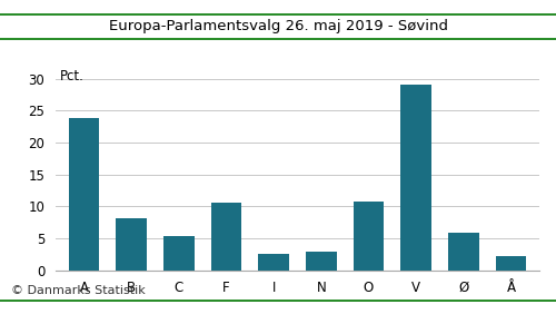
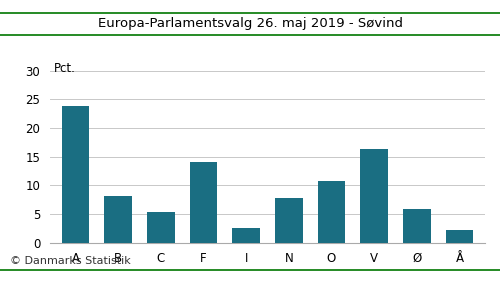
F: 10.5 -> 14.0
N: 2.8 -> 7.8
V: 29.0 -> 16.4
